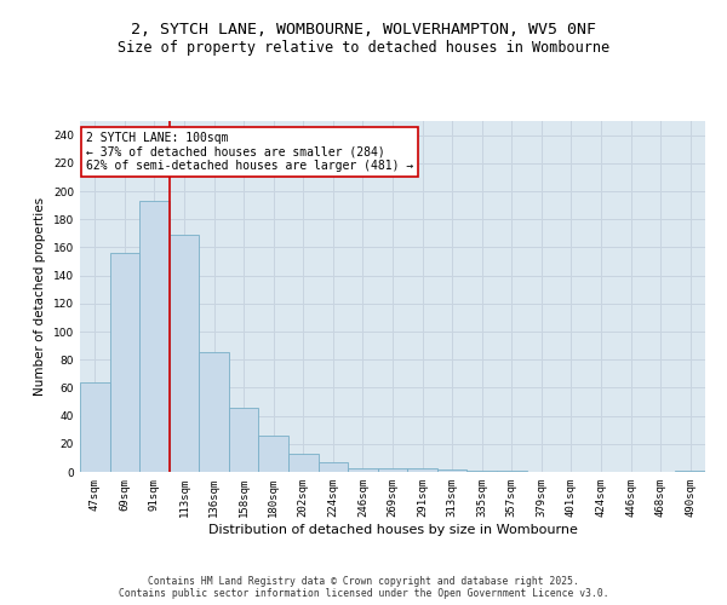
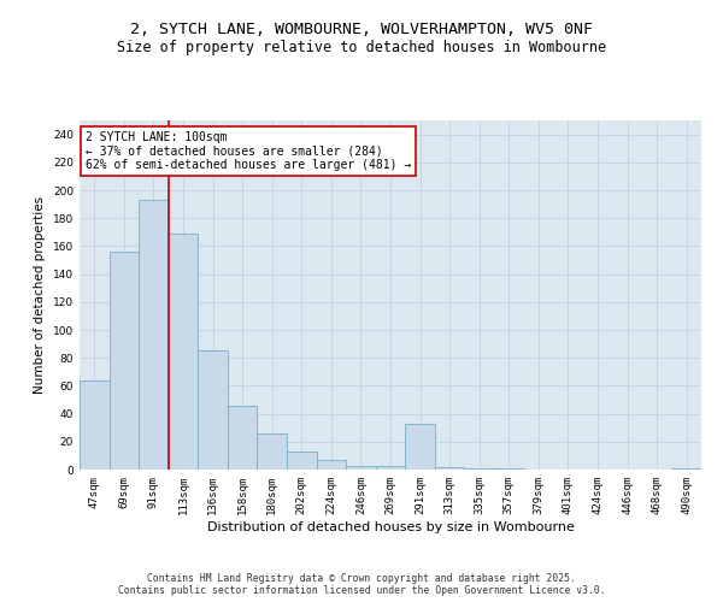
291sqm: 3 -> 33
